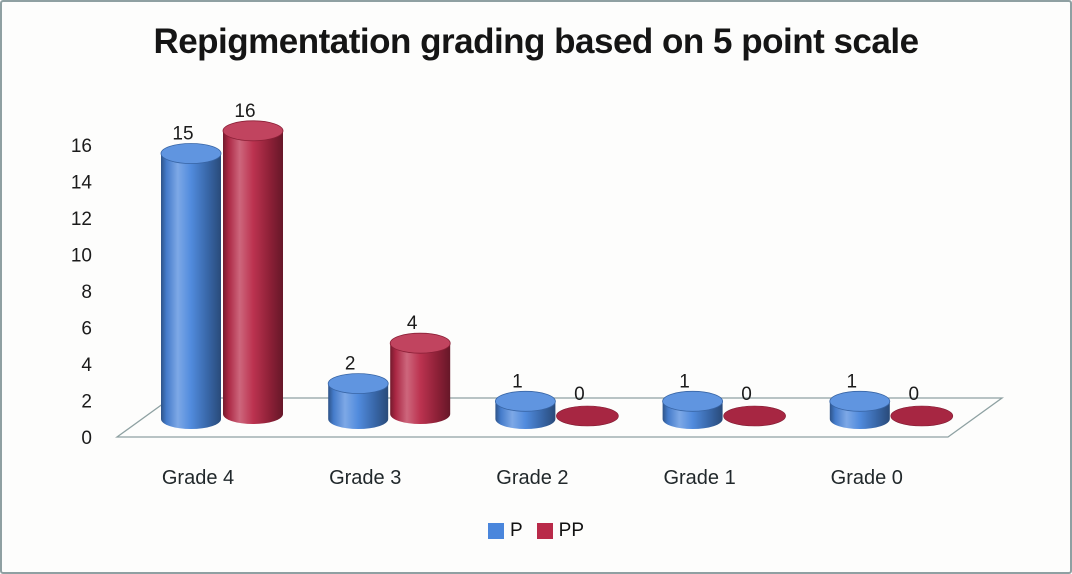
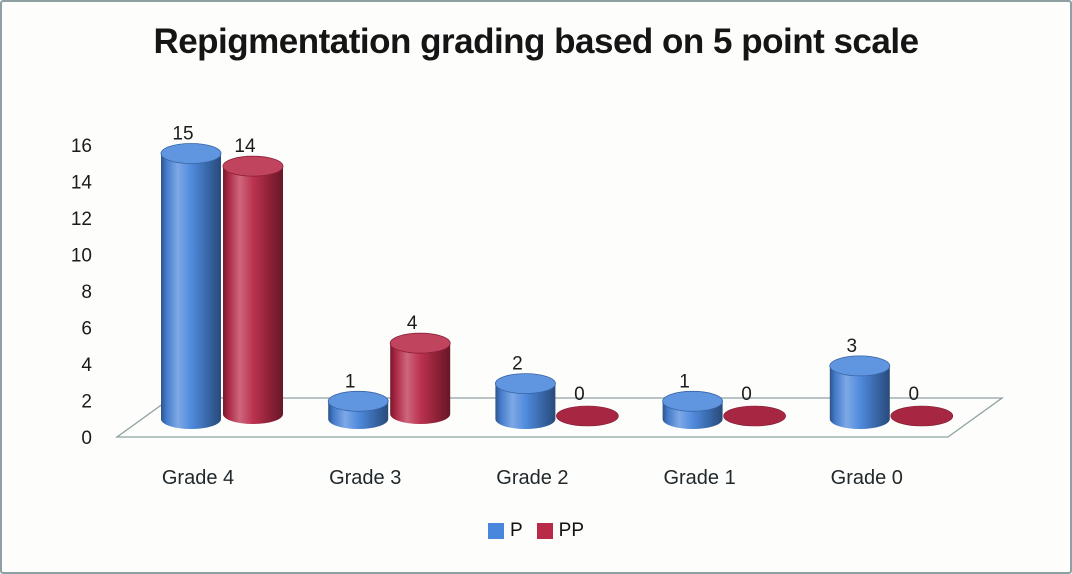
PP/Grade 4: 16 -> 14
P/Grade 3: 2 -> 1
P/Grade 2: 1 -> 2
P/Grade 0: 1 -> 3
